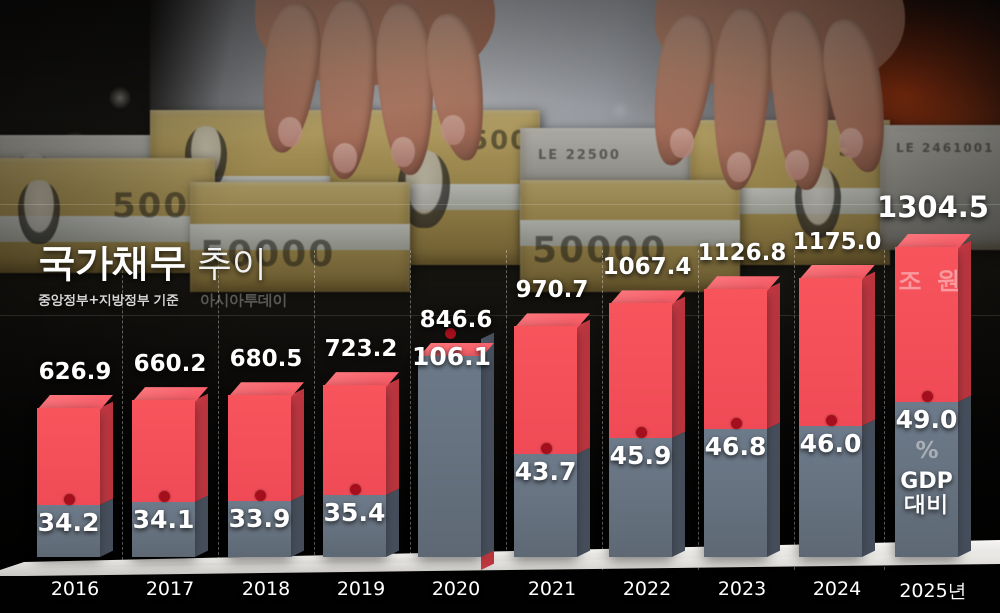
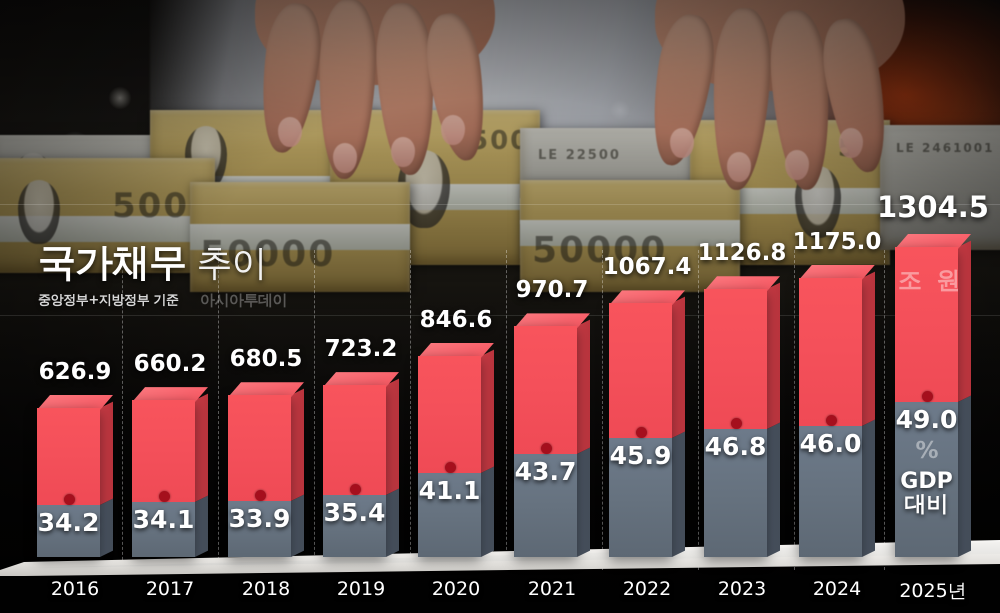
GDP 대비/2020: 106.1 -> 41.1
